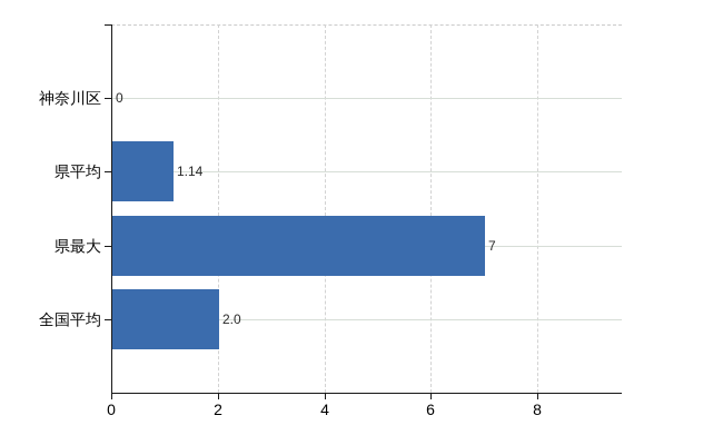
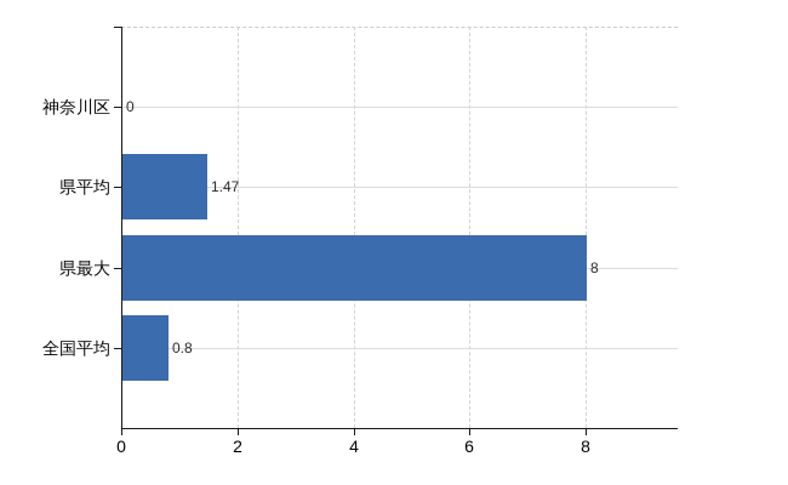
県平均: 1.14 -> 1.47
県最大: 7 -> 8
全国平均: 2.0 -> 0.8
